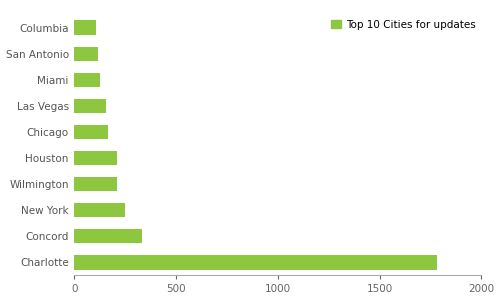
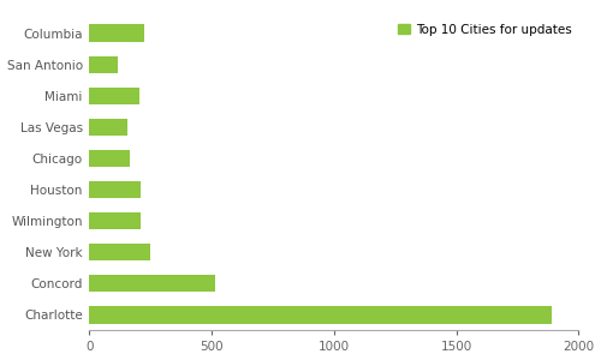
Columbia: 108 -> 225
Miami: 128 -> 205
Concord: 335 -> 515
Charlotte: 1780 -> 1890
